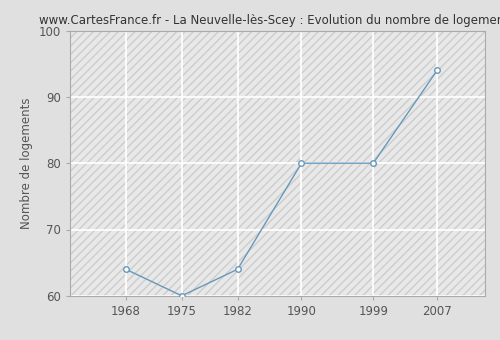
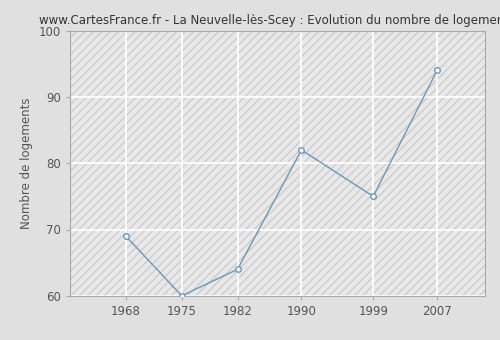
1968: 64 -> 69
1990: 80 -> 82
1999: 80 -> 75
